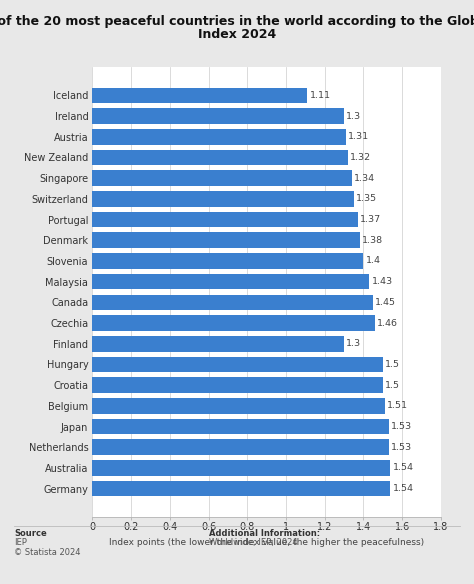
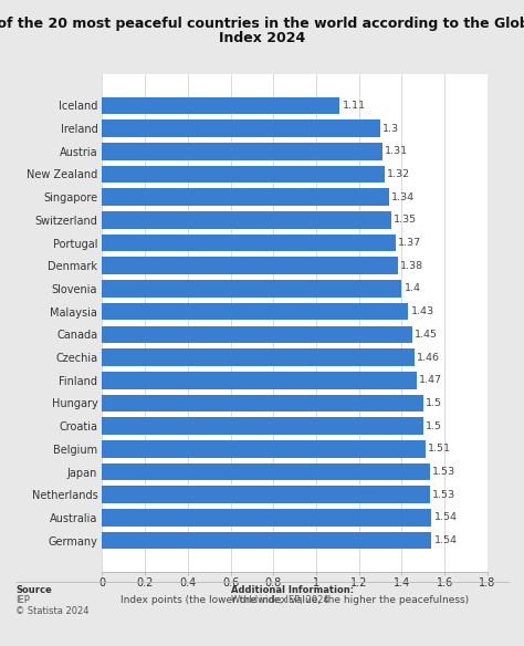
Finland: 1.3 -> 1.47
